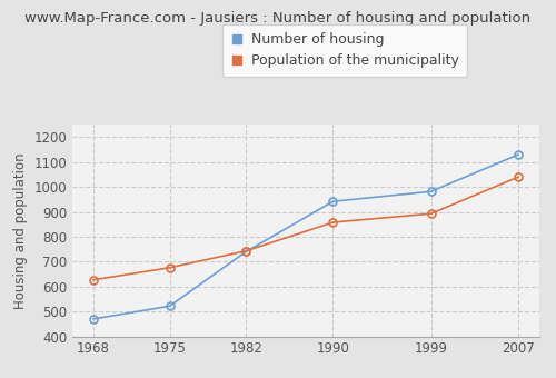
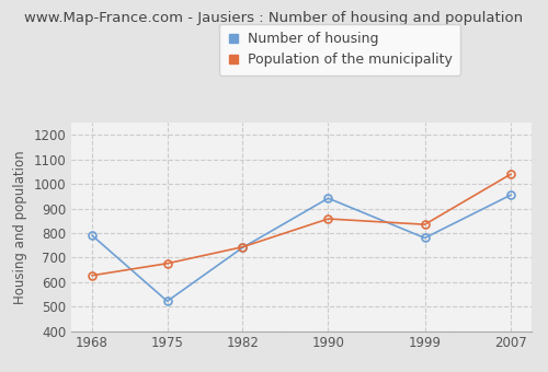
Number of housing/1968: 470 -> 790
Number of housing/1999: 982 -> 780
Population of the municipality/1999: 893 -> 835
Number of housing/2007: 1130 -> 955
